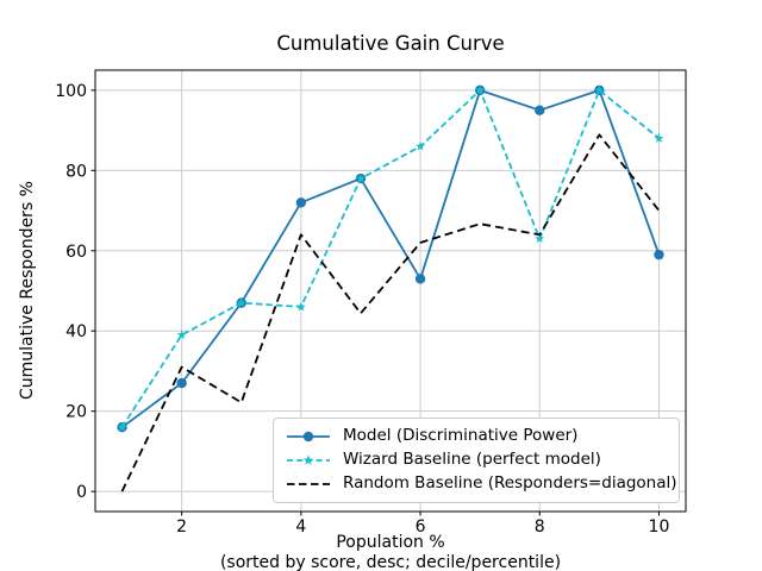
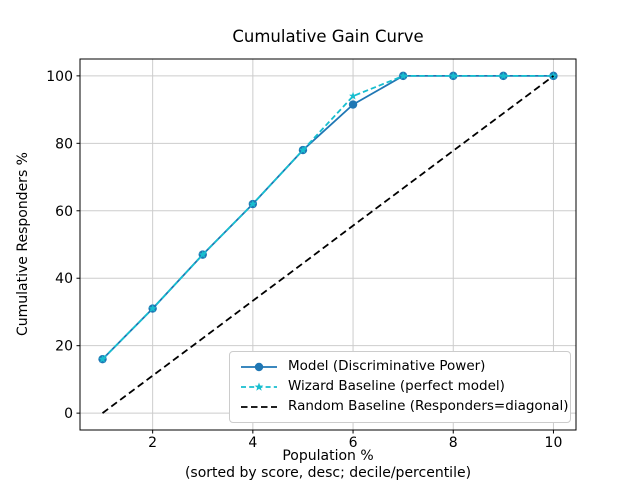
Model (Discriminative Power)/2: 27 -> 31
Wizard Baseline (perfect model)/2: 39 -> 31
Random Baseline (Responders=diagonal)/2: 31 -> 11
Model (Discriminative Power)/4: 72 -> 62
Wizard Baseline (perfect model)/4: 46 -> 62
Random Baseline (Responders=diagonal)/4: 64 -> 33
Model (Discriminative Power)/6: 53 -> 92
Wizard Baseline (perfect model)/6: 86 -> 94
Random Baseline (Responders=diagonal)/6: 62 -> 56
Model (Discriminative Power)/8: 95 -> 100
Wizard Baseline (perfect model)/8: 63 -> 100
Random Baseline (Responders=diagonal)/8: 64 -> 78
Model (Discriminative Power)/10: 59 -> 100
Wizard Baseline (perfect model)/10: 88 -> 100
Random Baseline (Responders=diagonal)/10: 70 -> 100
